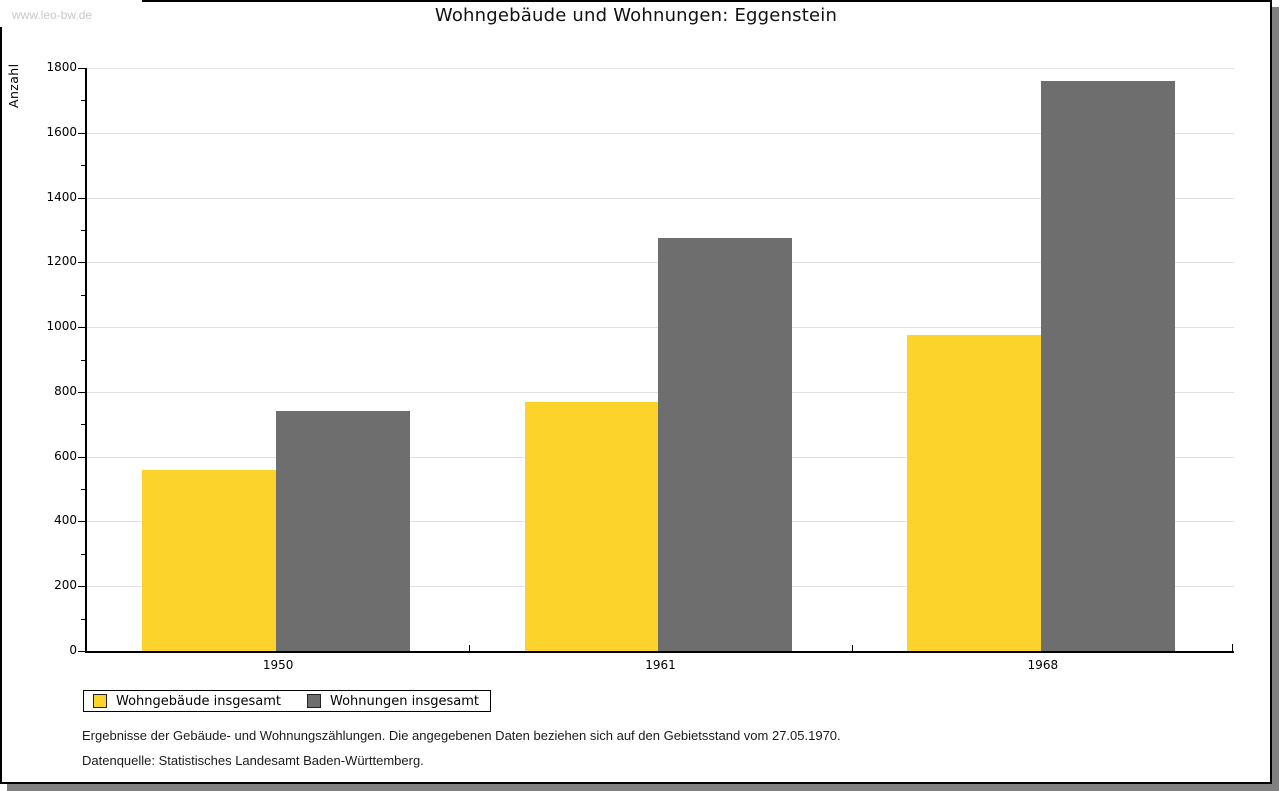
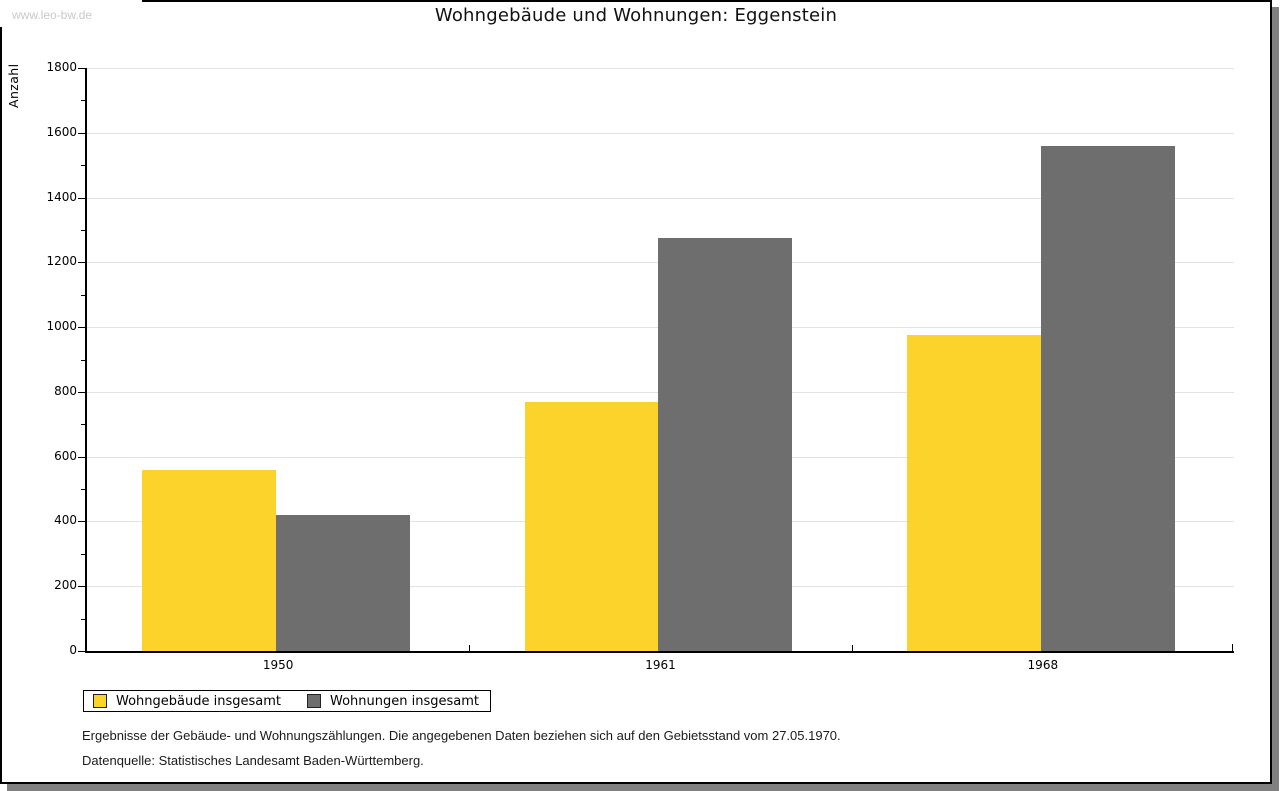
Wohnungen insgesamt/1950: 740 -> 420
Wohnungen insgesamt/1968: 1760 -> 1560
